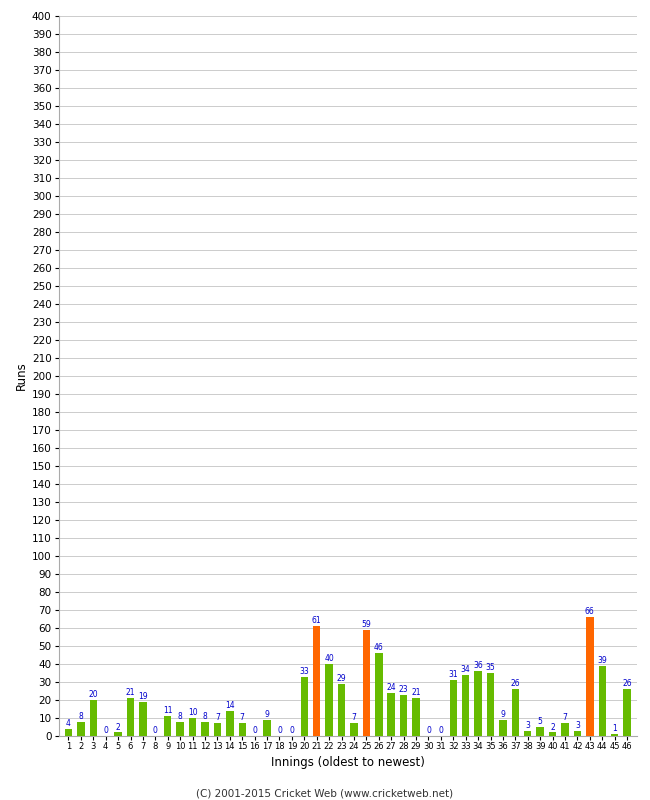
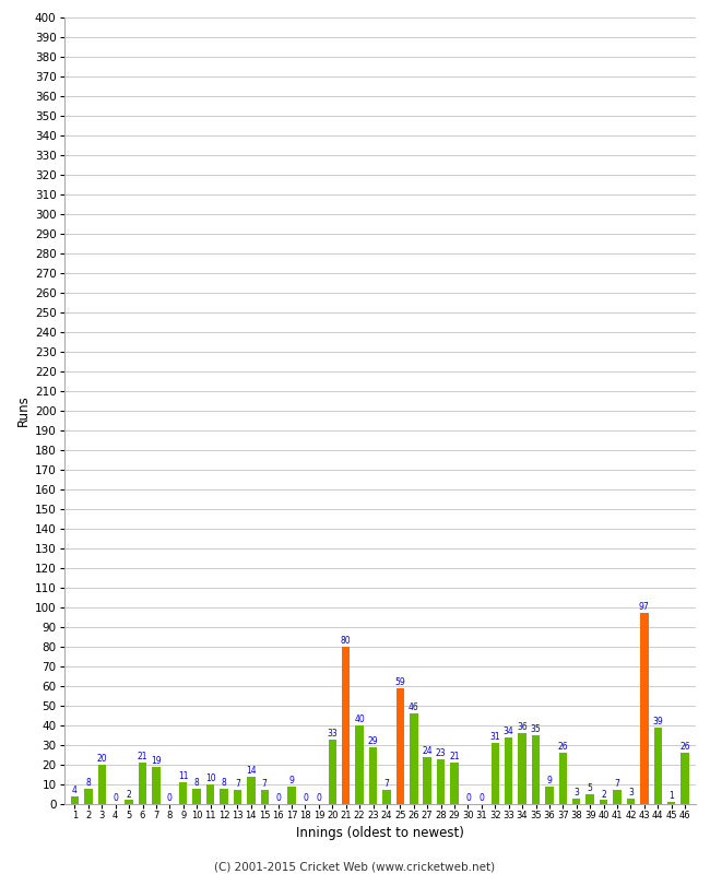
21: 61 -> 80
43: 66 -> 97
